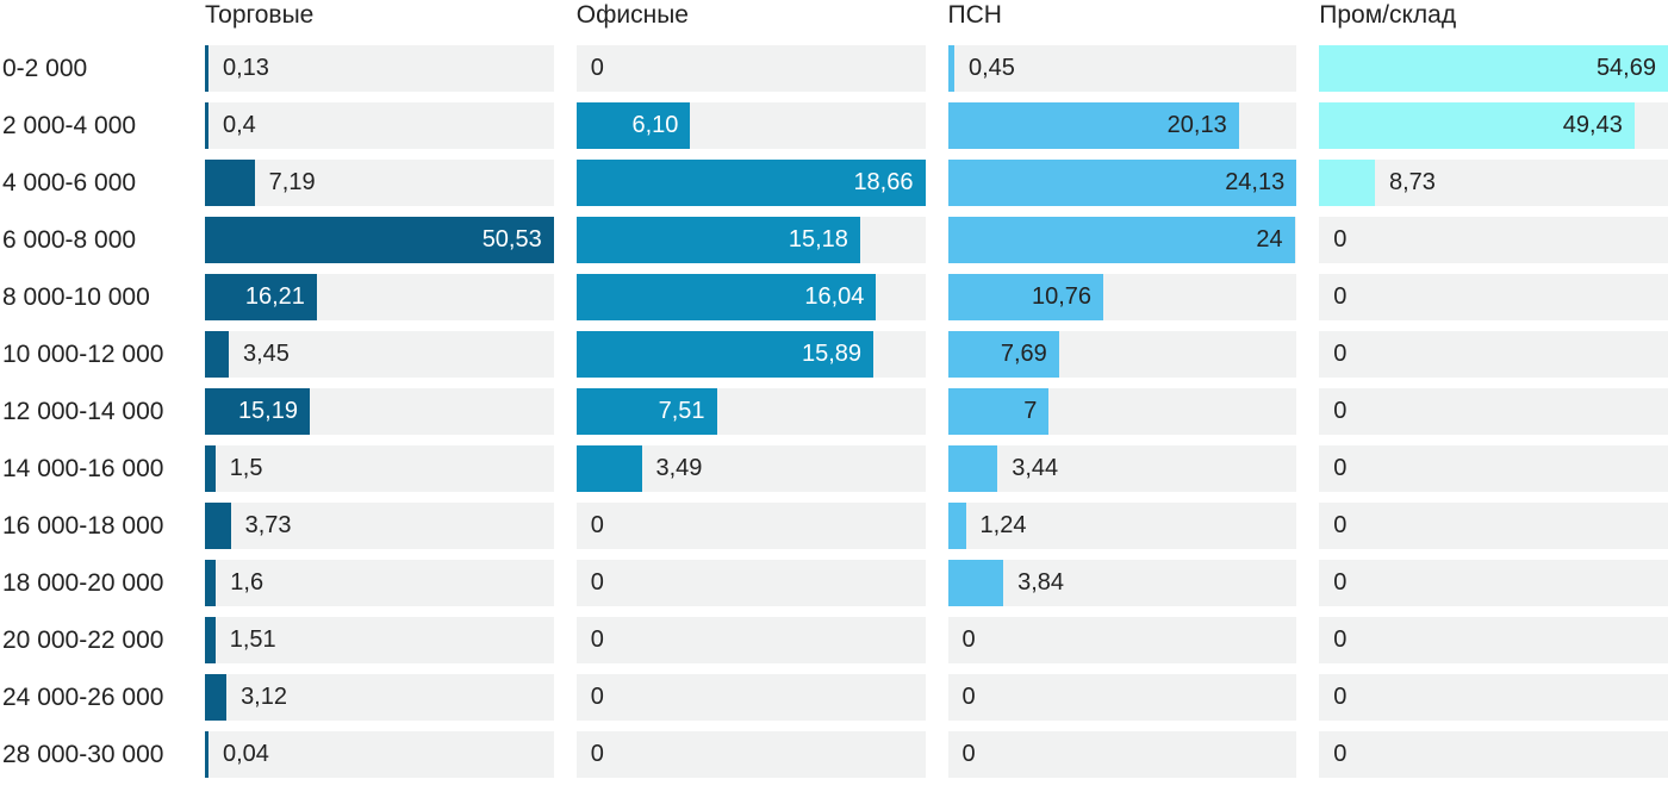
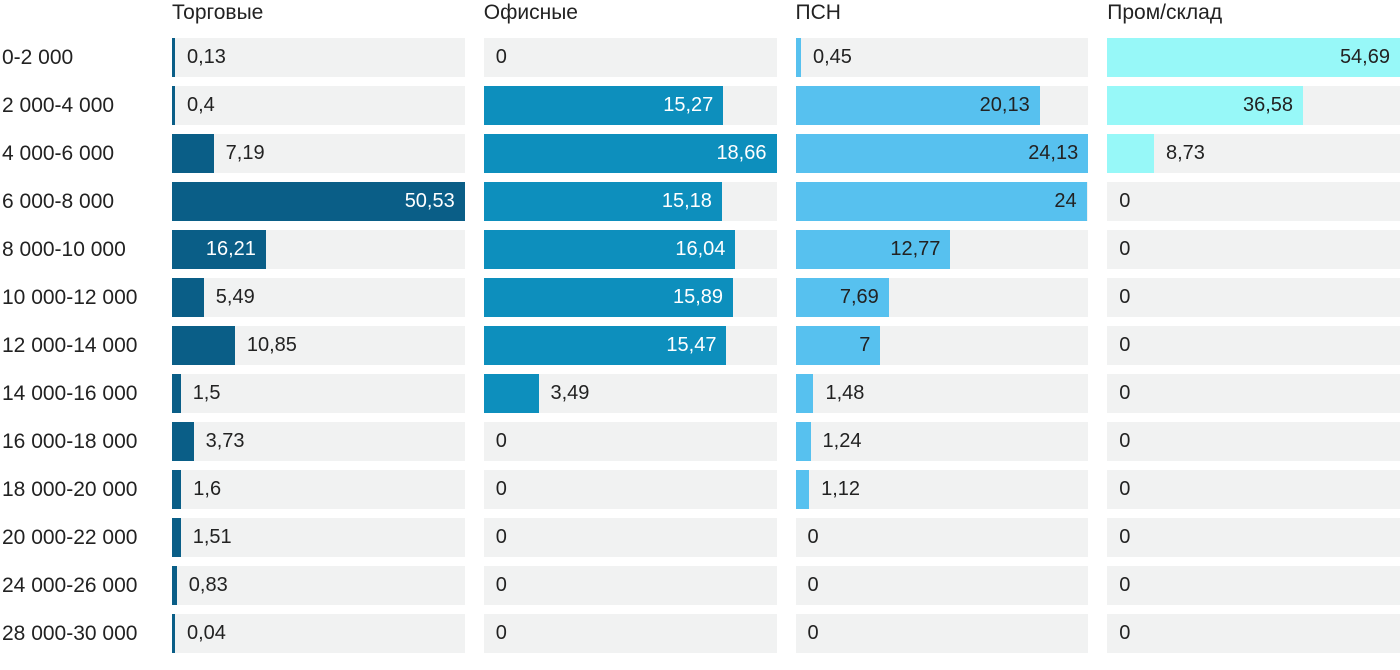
Офисные/2 000-4 000: 6,10 -> 15,27
Пром/склад/2 000-4 000: 49,43 -> 36,58
ПСН/8 000-10 000: 10,76 -> 12,77
Торговые/10 000-12 000: 3,45 -> 5,49
Торговые/12 000-14 000: 15,19 -> 10,85
Офисные/12 000-14 000: 7,51 -> 15,47
ПСН/14 000-16 000: 3,44 -> 1,48
ПСН/18 000-20 000: 3,84 -> 1,12
Торговые/24 000-26 000: 3,12 -> 0,83
